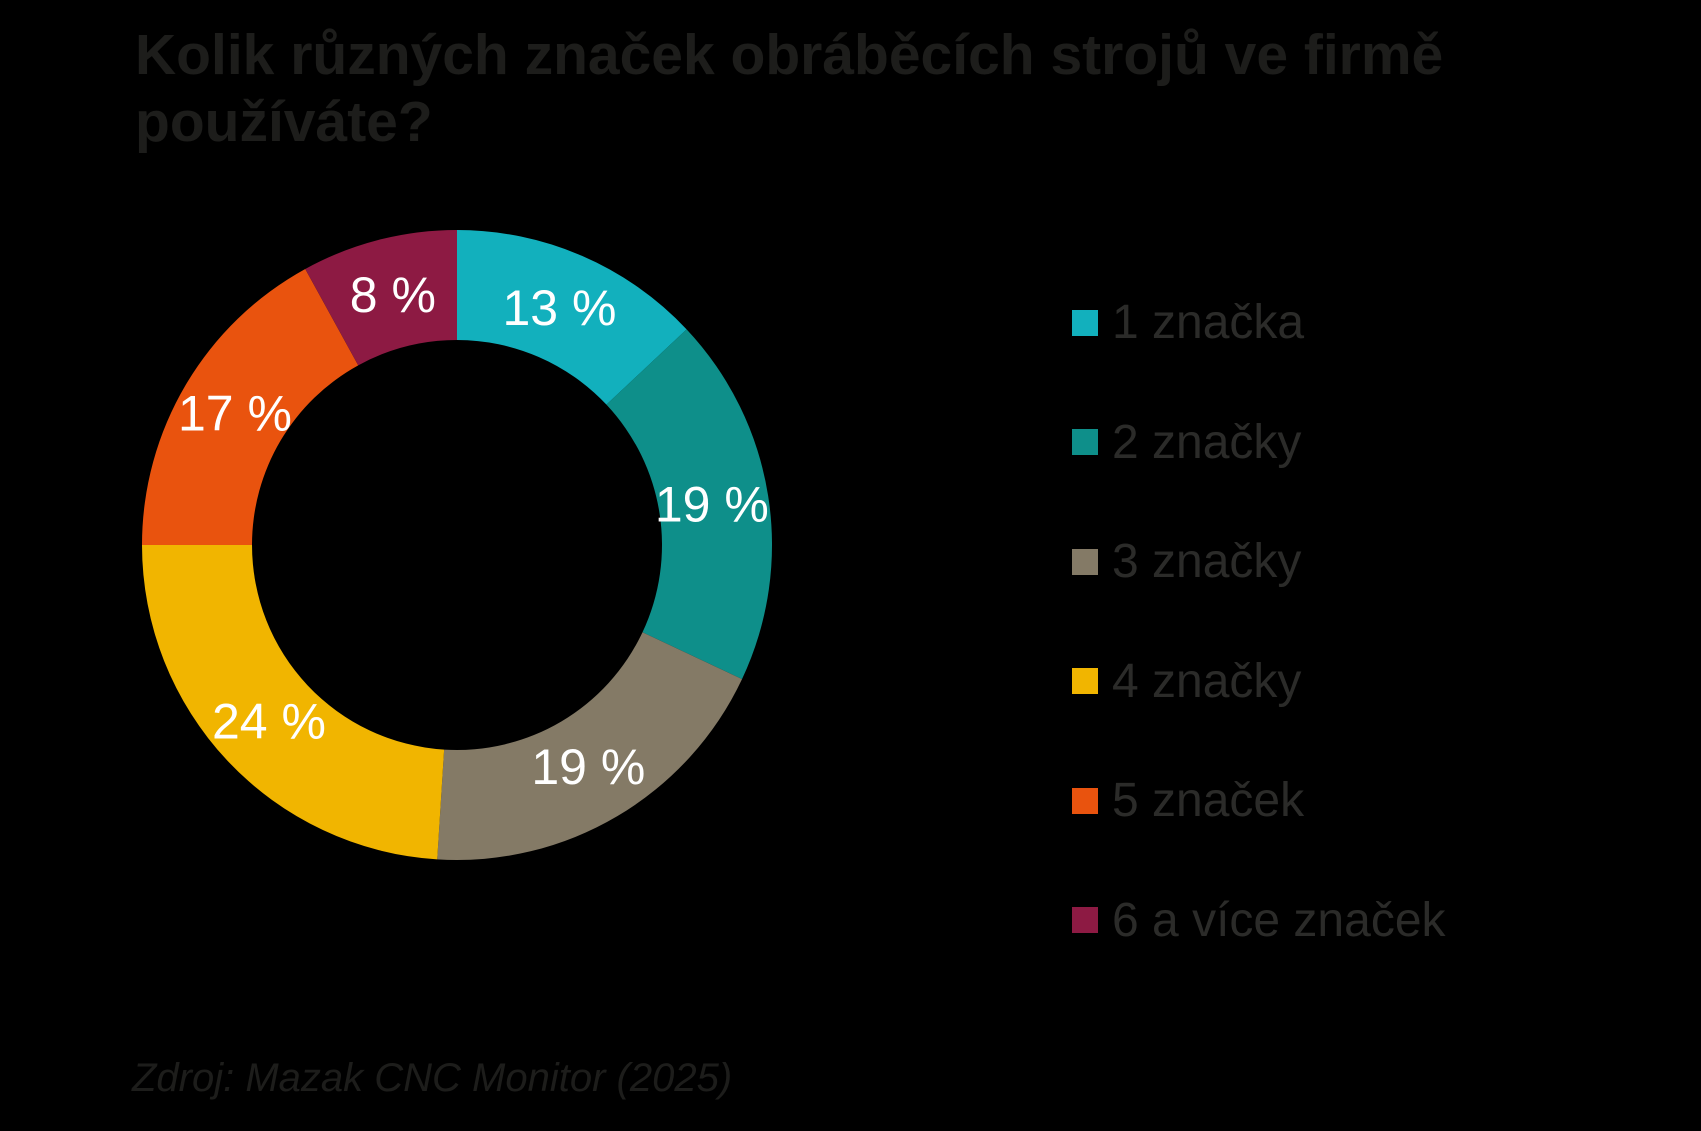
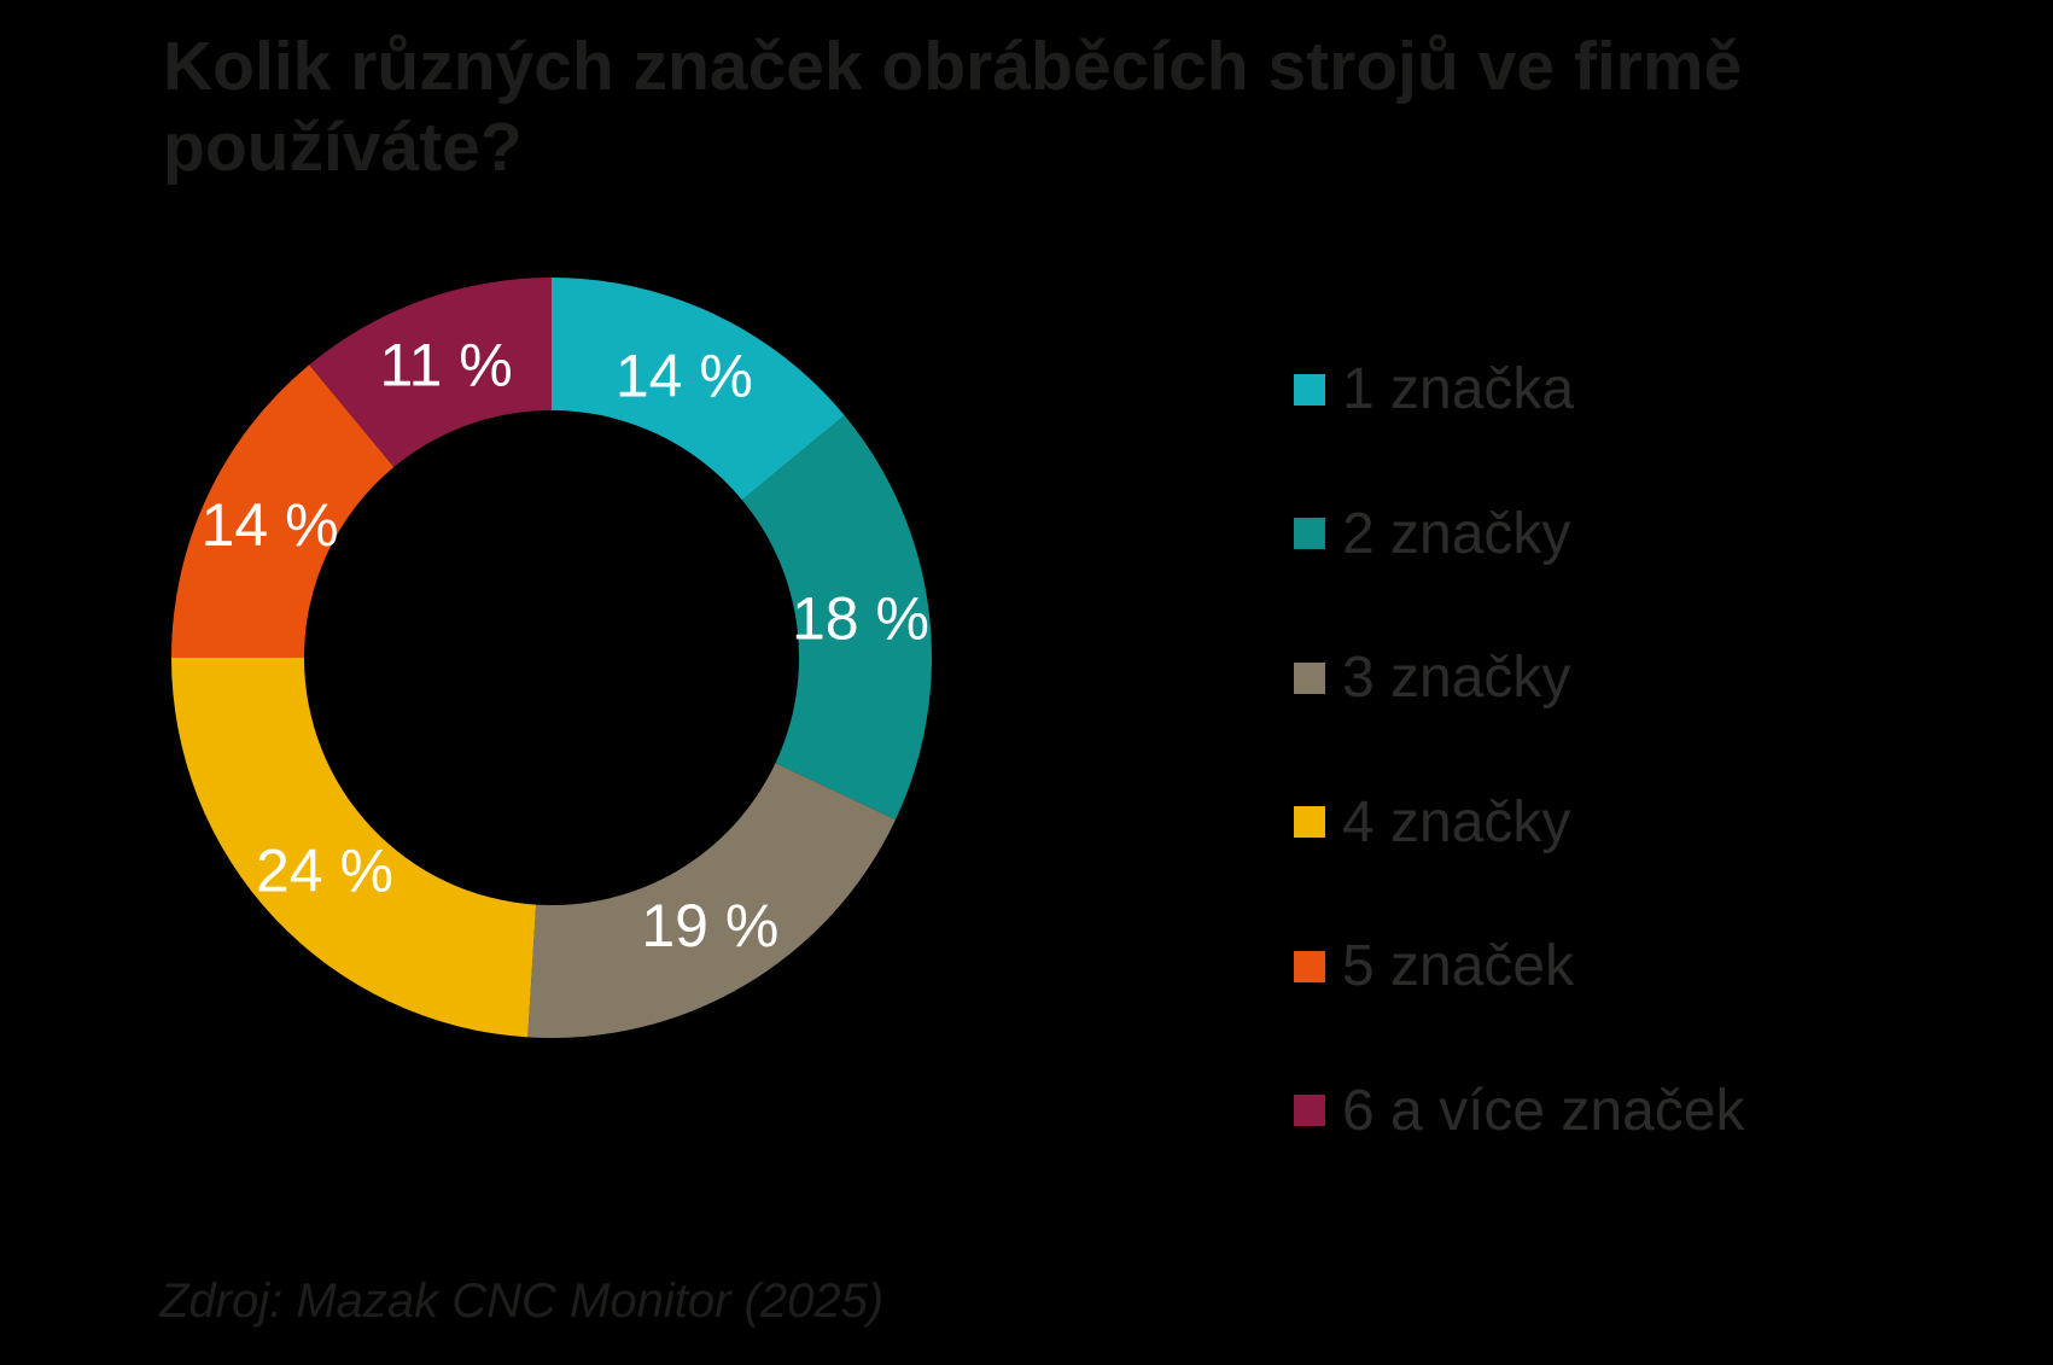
1 značka: 13 -> 14
2 značky: 19 -> 18
5 značek: 17 -> 14
6 a více značek: 8 -> 11
